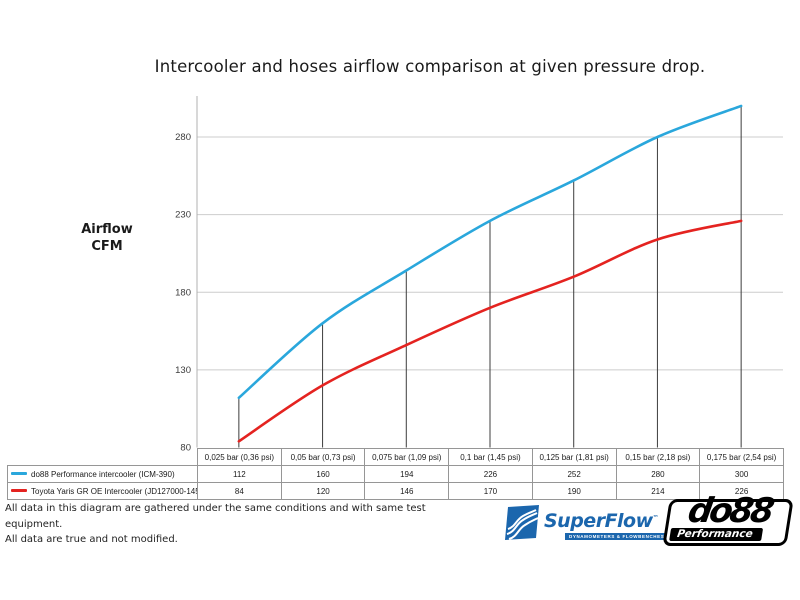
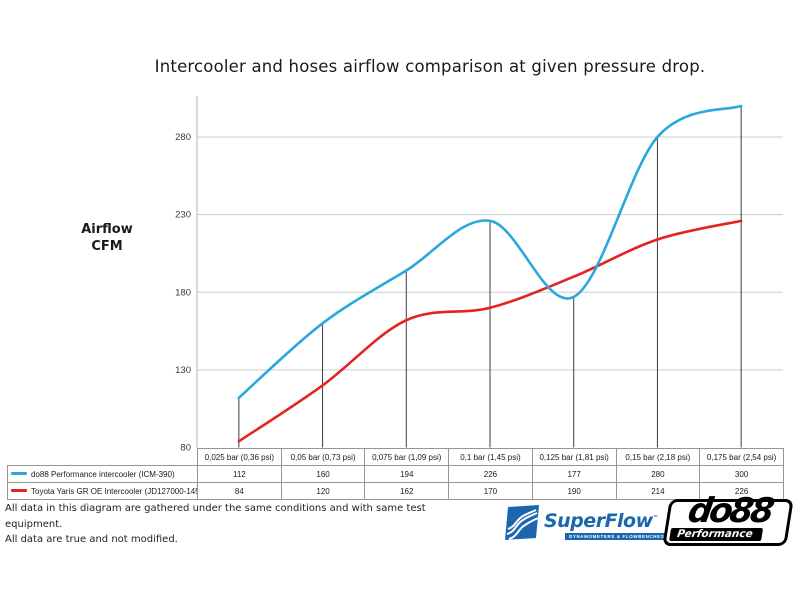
Toyota Yaris GR OE Intercooler (JD127000-1451)/0,075 bar (1,09 psi): 146 -> 162
do88 Performance intercooler (ICM-390)/0,125 bar (1,81 psi): 252 -> 177
